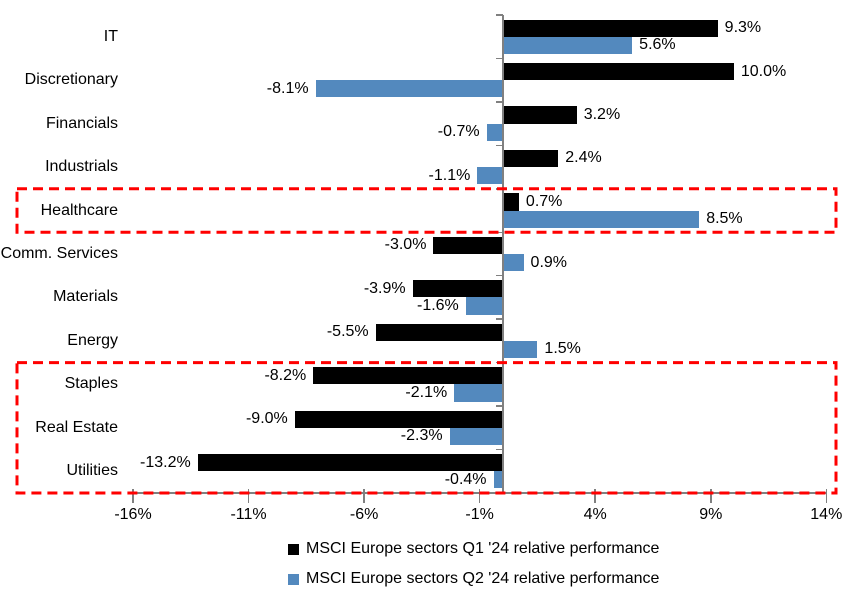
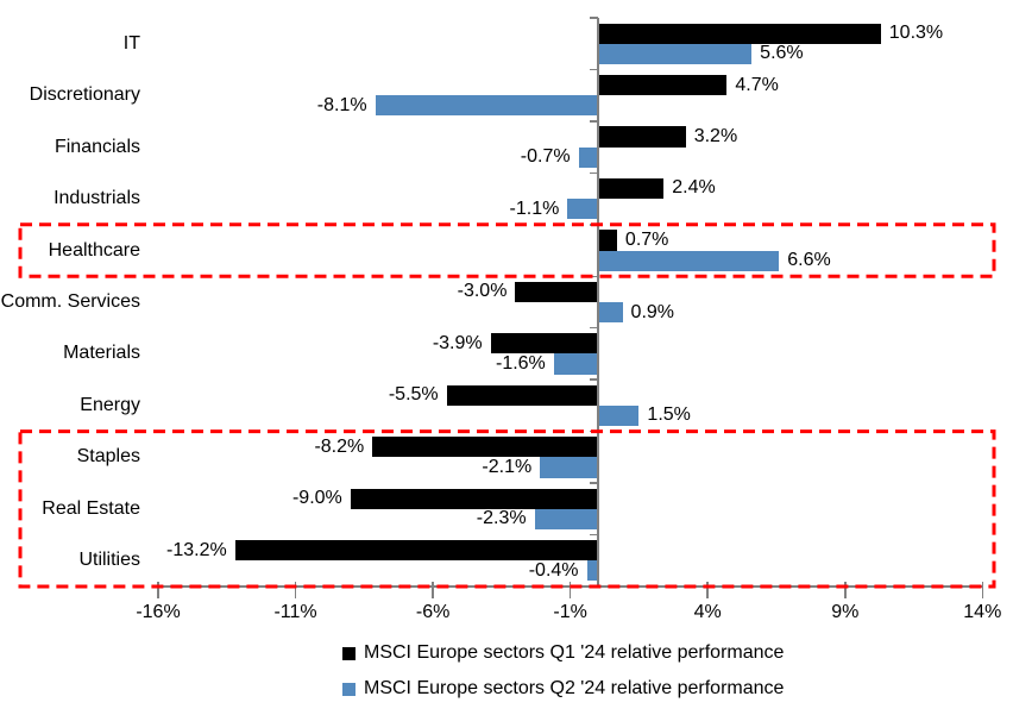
MSCI Europe sectors Q1 '24 relative performance/IT: 9.3% -> 10.3%
MSCI Europe sectors Q1 '24 relative performance/Discretionary: 10.0% -> 4.7%
MSCI Europe sectors Q2 '24 relative performance/Healthcare: 8.5% -> 6.6%
